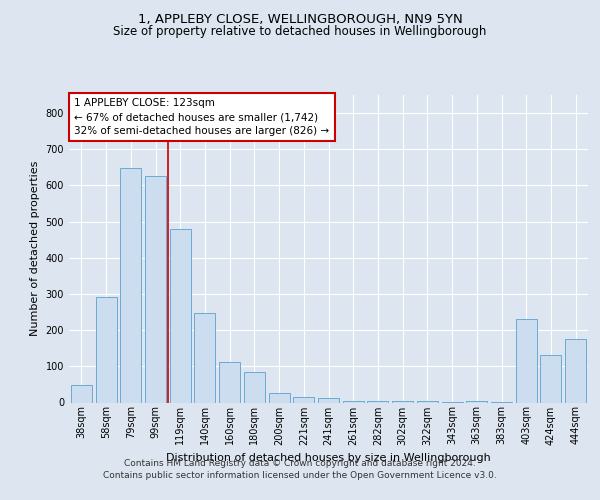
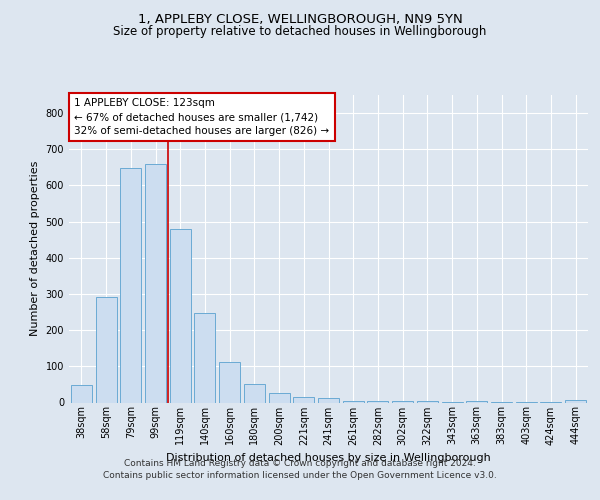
99sqm: 625 -> 660
180sqm: 85 -> 52
403sqm: 230 -> 2
424sqm: 130 -> 2
444sqm: 175 -> 8
